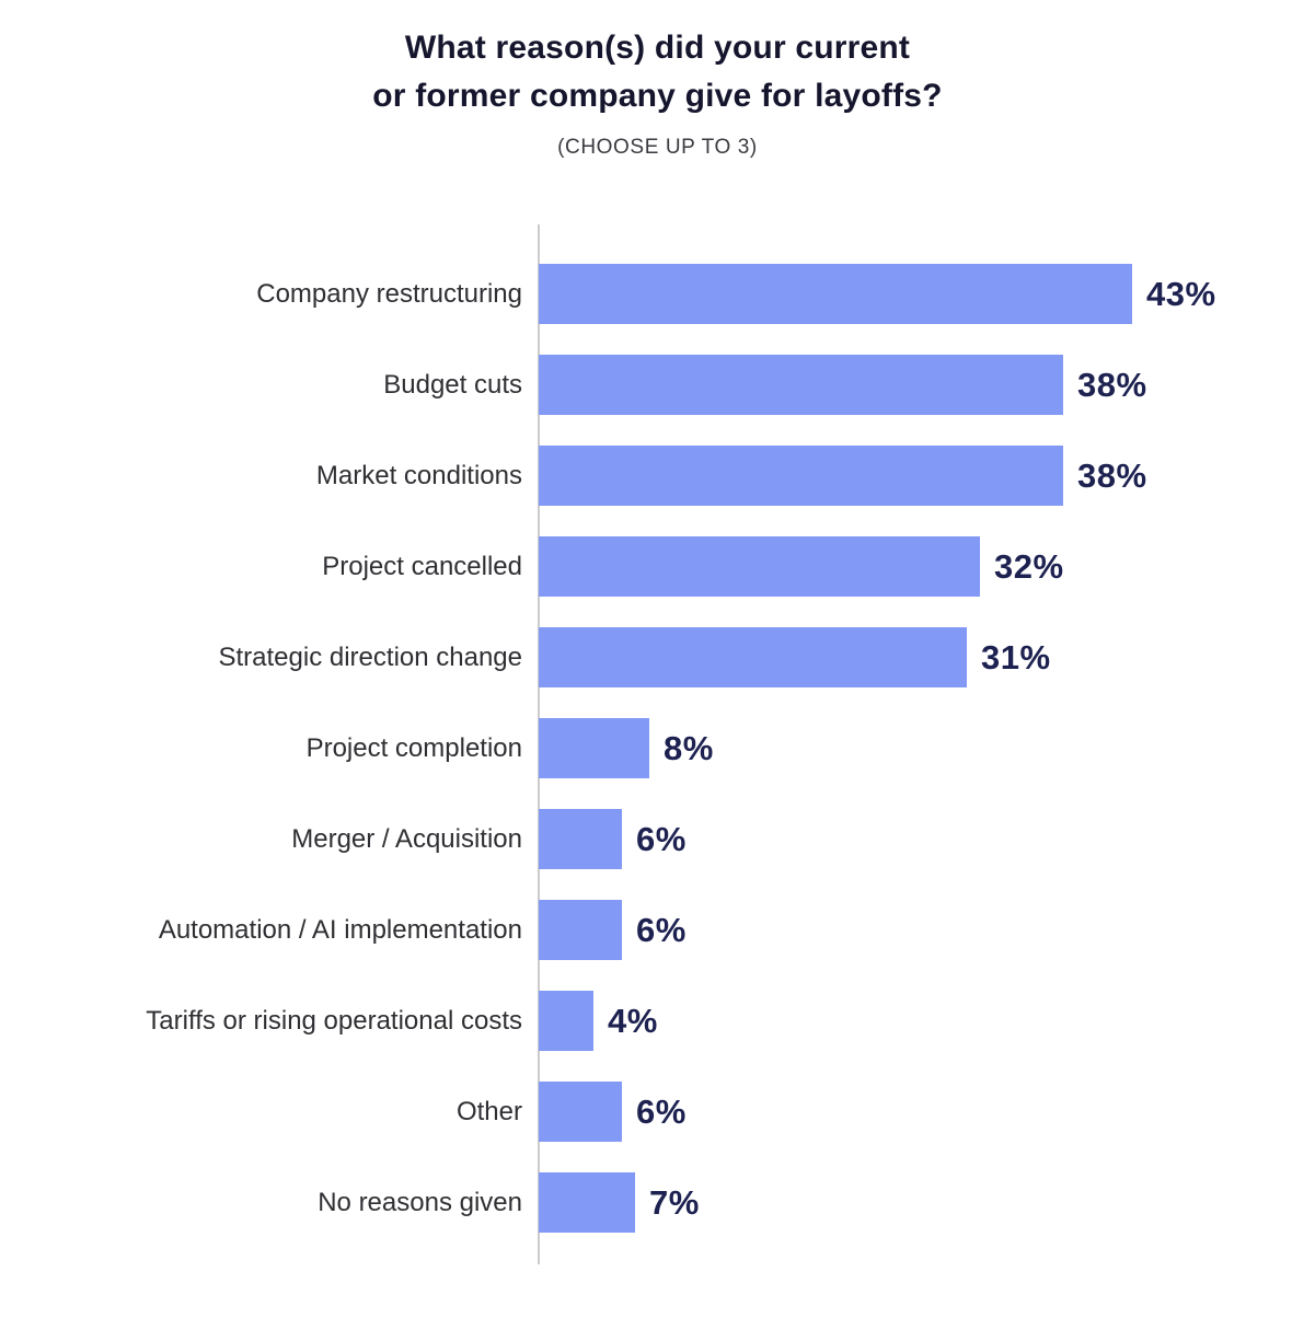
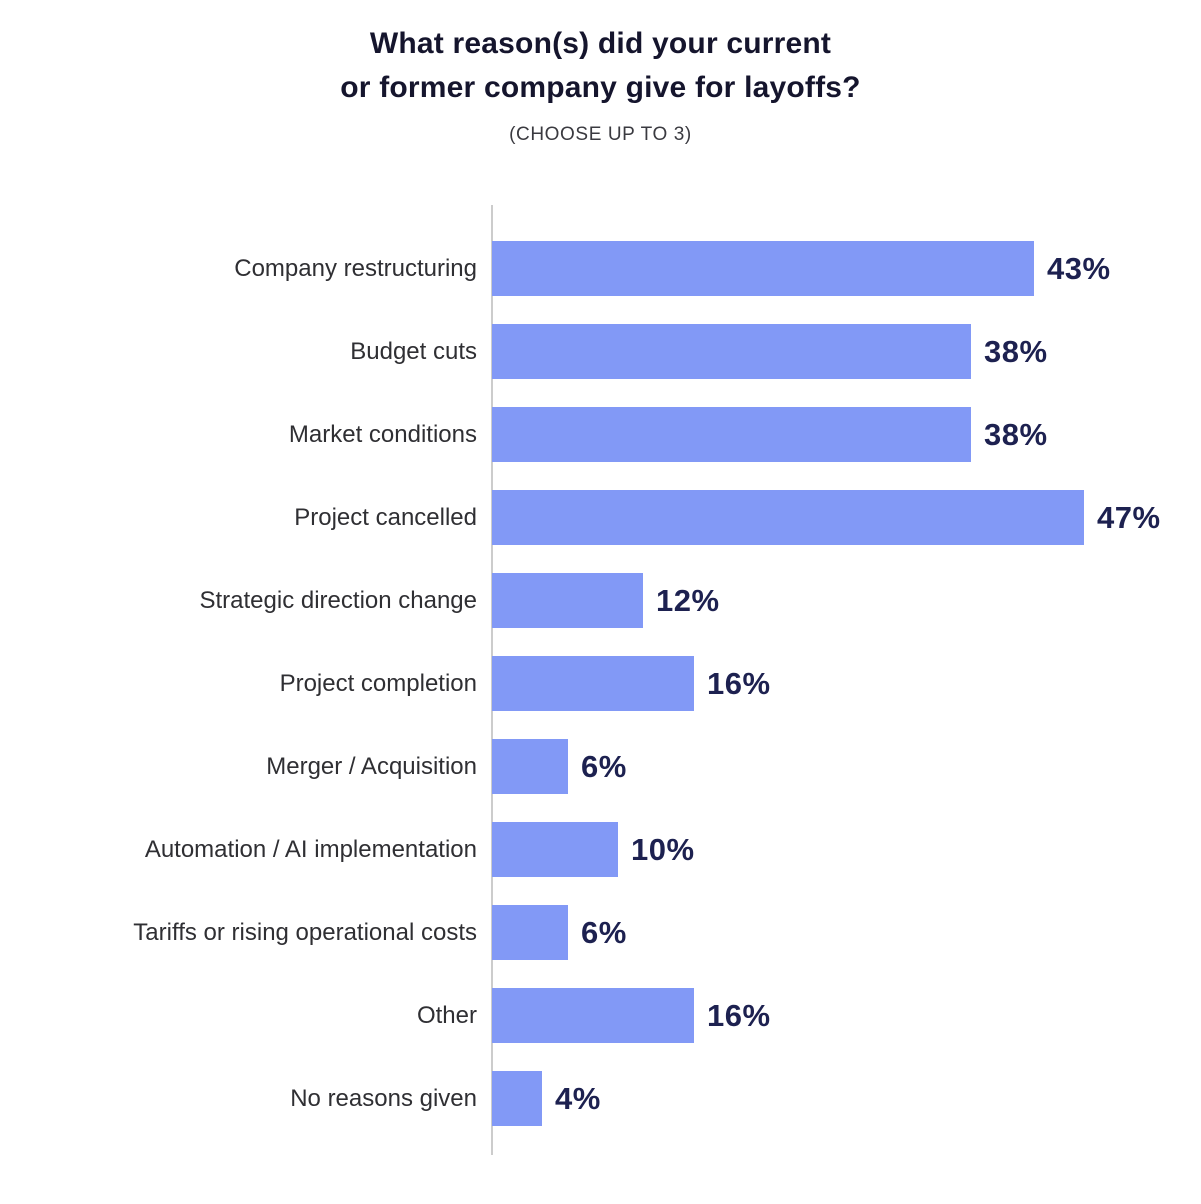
Project cancelled: 32% -> 47%
Strategic direction change: 31% -> 12%
Project completion: 8% -> 16%
Automation / AI implementation: 6% -> 10%
Tariffs or rising operational costs: 4% -> 6%
Other: 6% -> 16%
No reasons given: 7% -> 4%
